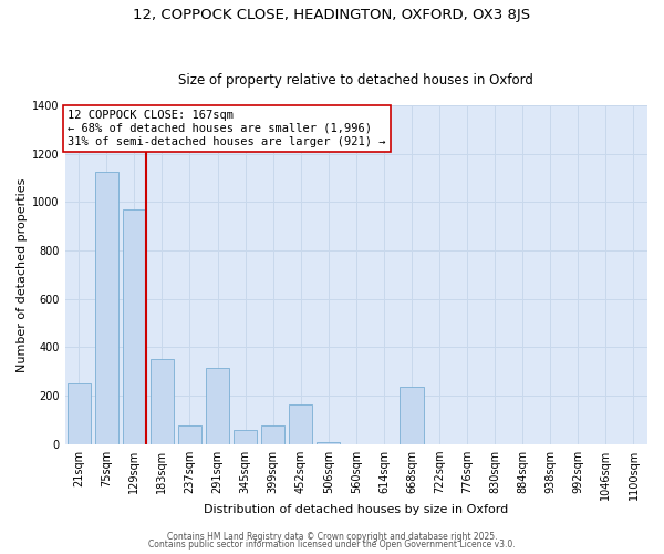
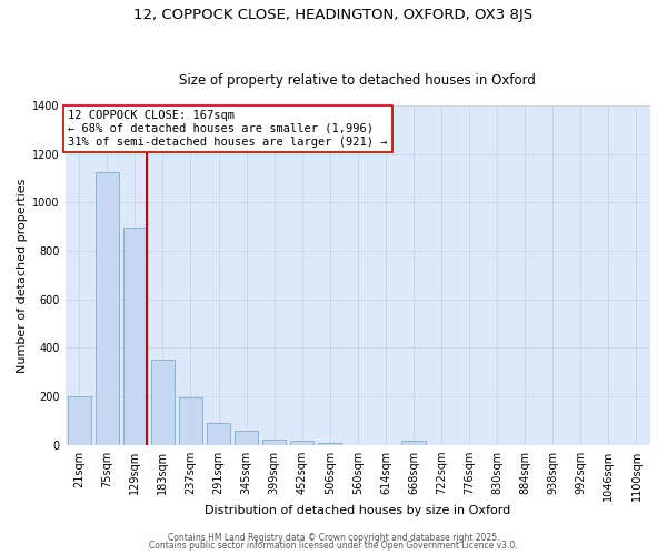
21sqm: 250 -> 200
129sqm: 970 -> 895
237sqm: 75 -> 195
291sqm: 315 -> 90
399sqm: 75 -> 22
452sqm: 165 -> 15
668sqm: 235 -> 18
